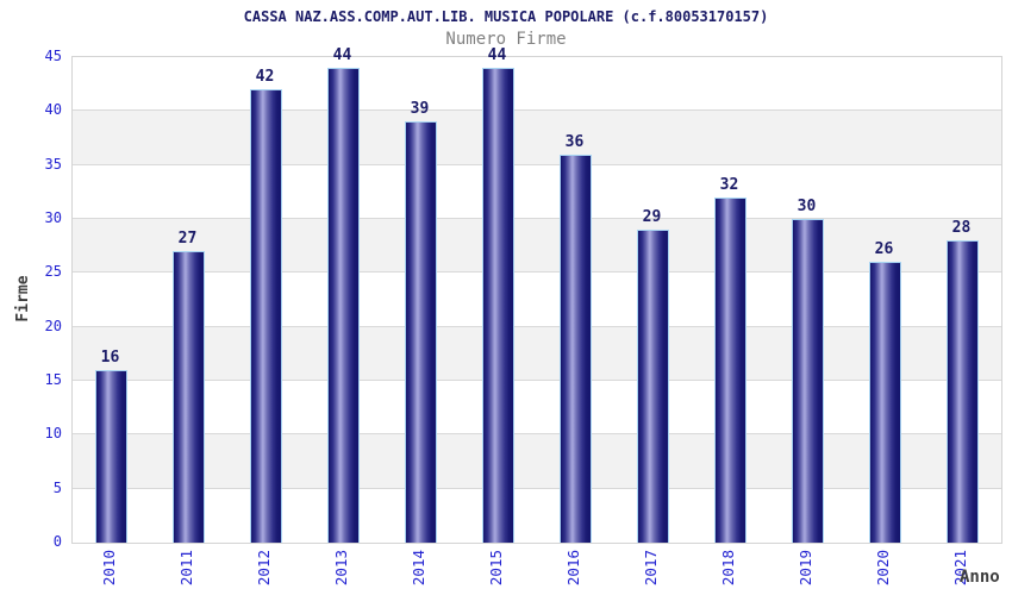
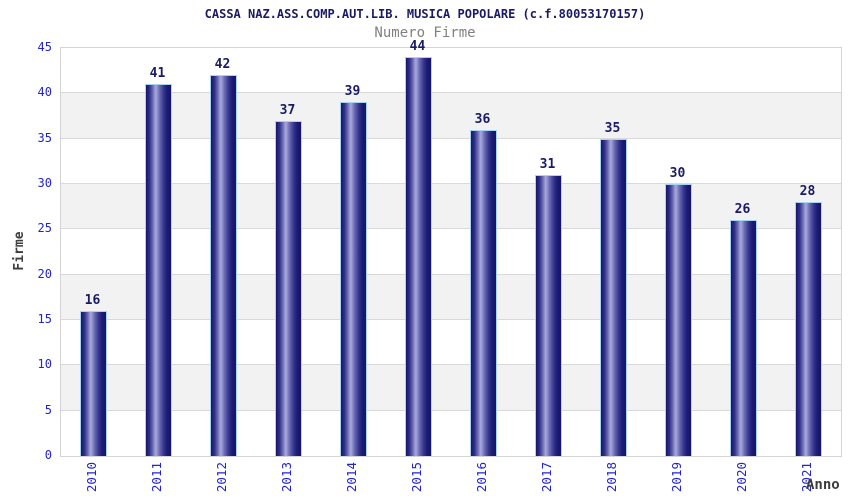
2011: 27 -> 41
2013: 44 -> 37
2017: 29 -> 31
2018: 32 -> 35
